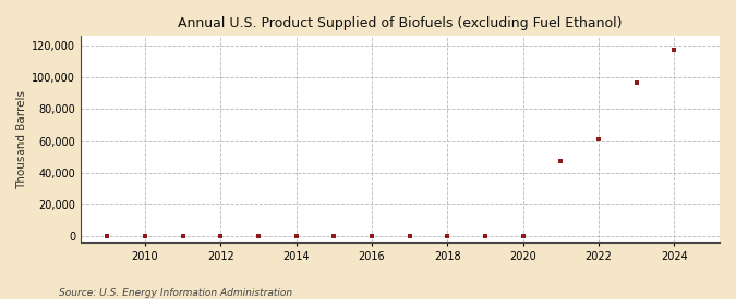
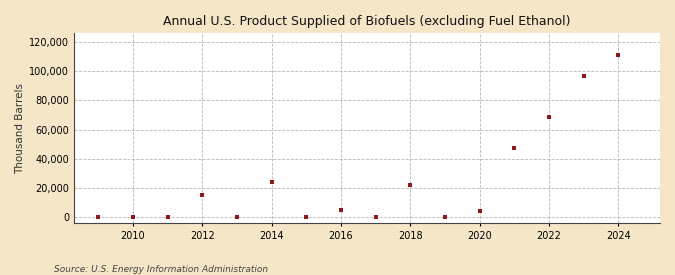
2012: 0 -> 15,000
2014: 0 -> 24,000
2016: 0 -> 5,000
2018: 0 -> 22,000
2020: 0 -> 4,000
2022: 61,000 -> 69,000
2024: 117,000 -> 111,000
